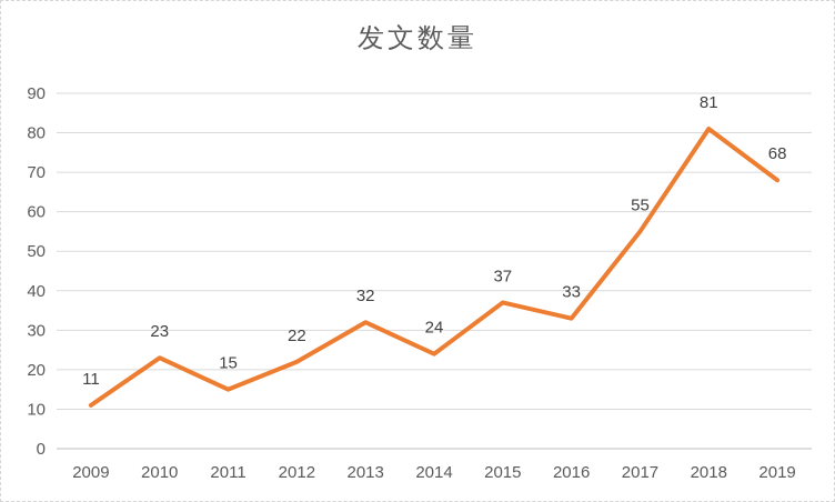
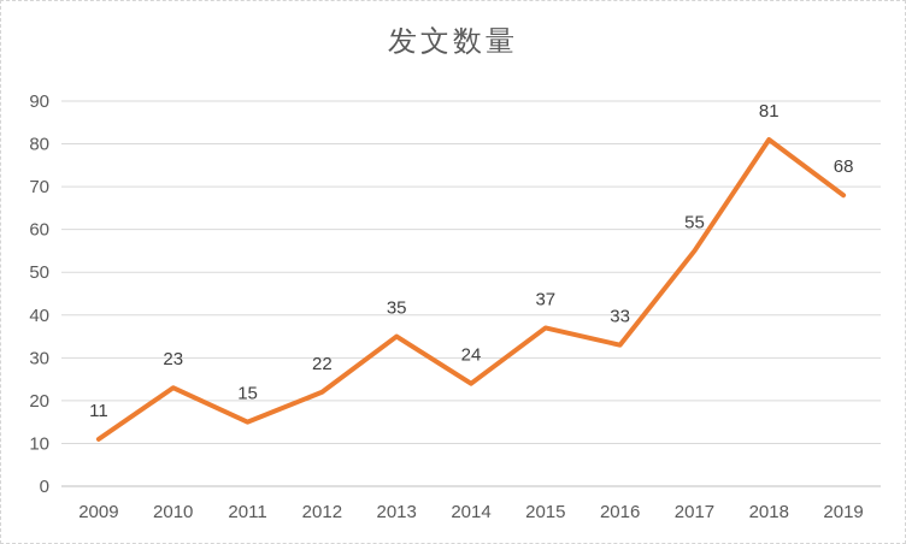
2013: 32 -> 35
